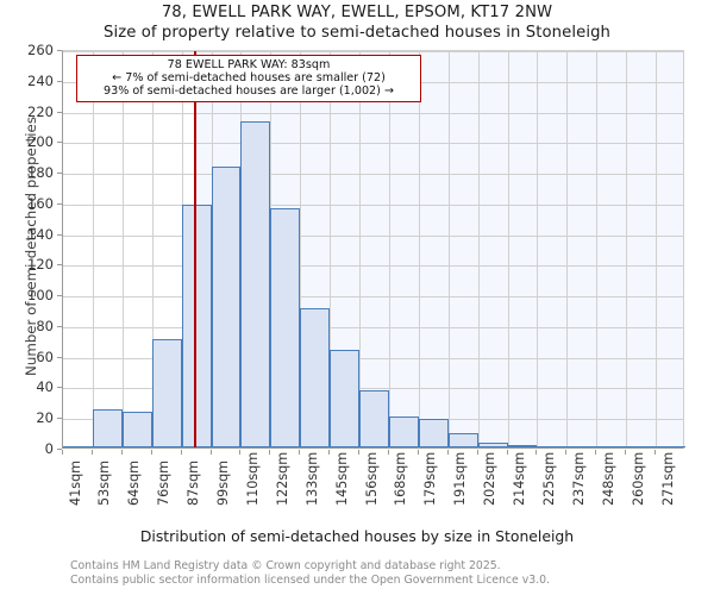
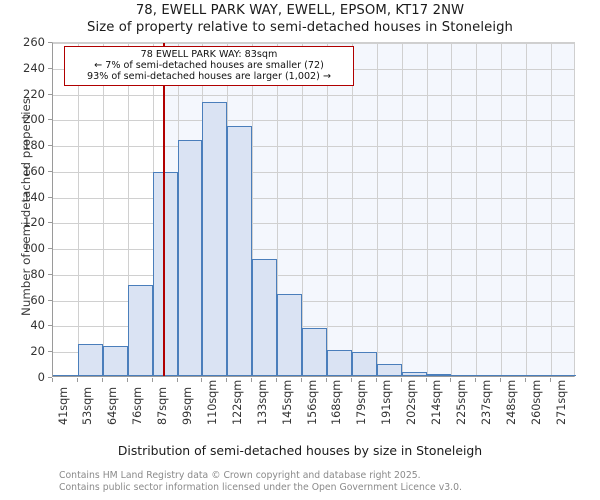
122sqm: 156 -> 194
